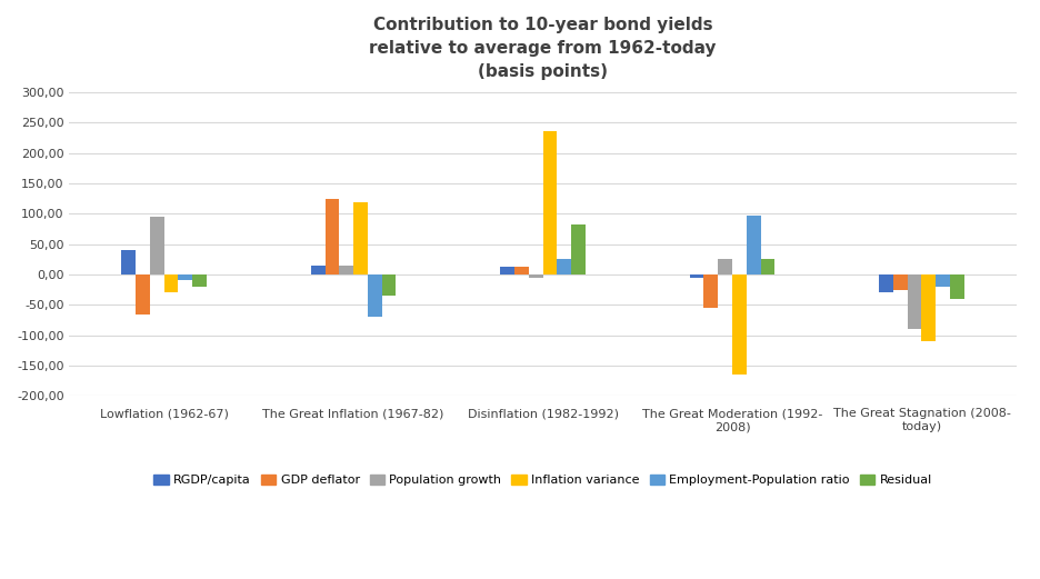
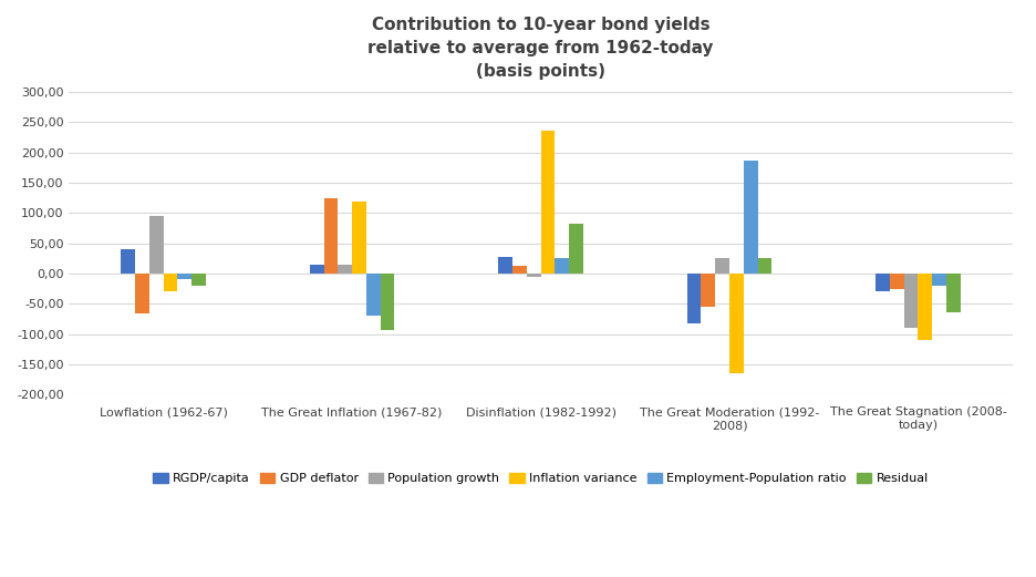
Residual/The Great Inflation (1967-82): -35 -> -94
RGDP/capita/Disinflation (1982-1992): 12 -> 28
RGDP/capita/The Great Moderation (1992- 2008): -5 -> -82
Employment-Population ratio/The Great Moderation (1992- 2008): 97 -> 186
Residual/The Great Stagnation (2008- today): -40 -> -64
